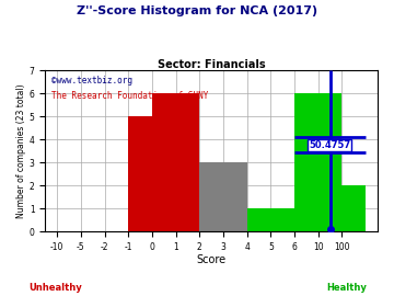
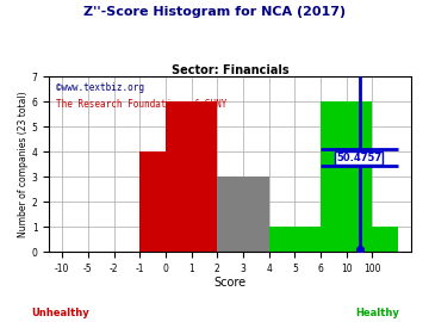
0: 5 -> 4
100: 2 -> 1
